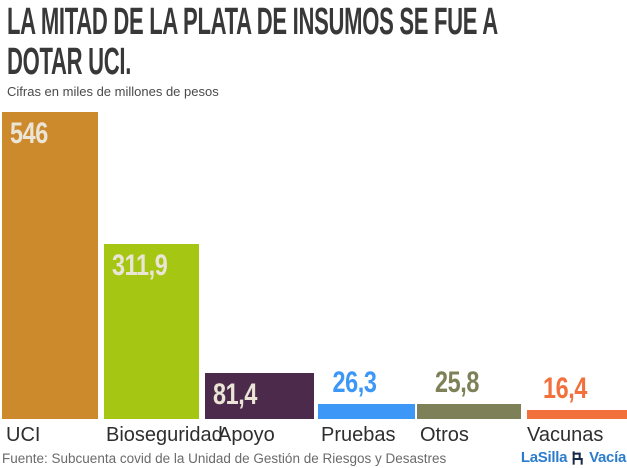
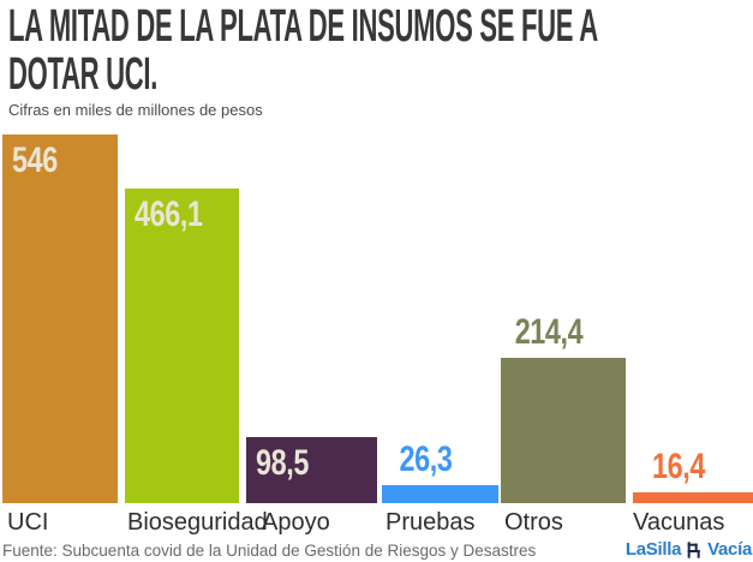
Bioseguridad: 311,9 -> 466,1
Apoyo: 81,4 -> 98,5
Otros: 25,8 -> 214,4
